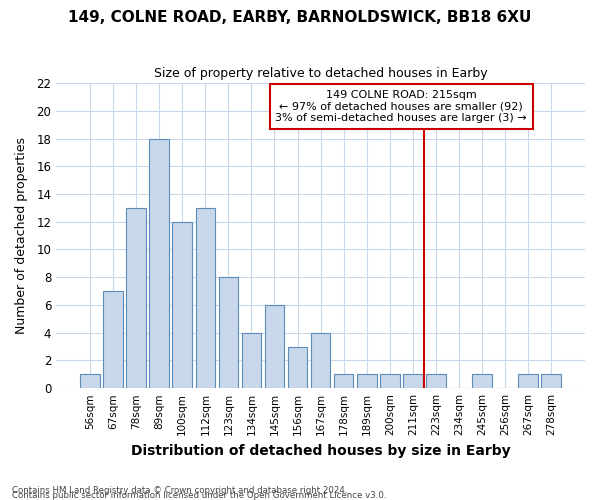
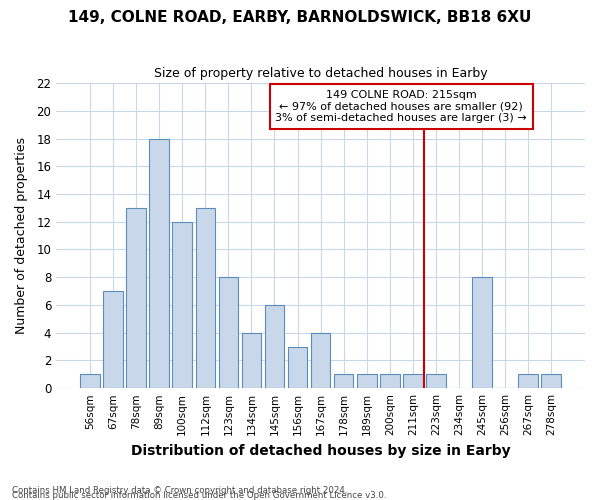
245sqm: 1 -> 8
